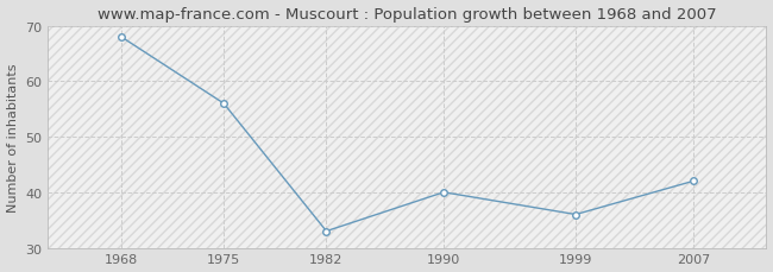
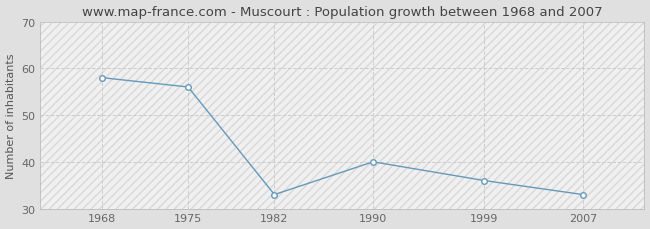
1968: 68 -> 58
2007: 42 -> 33
